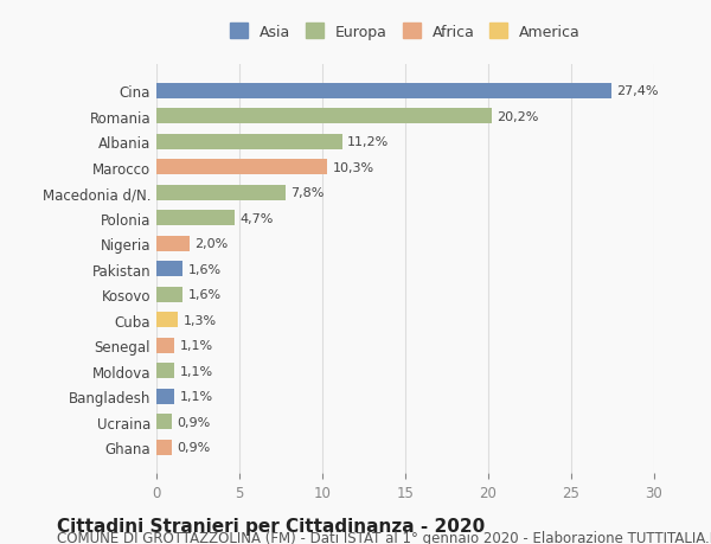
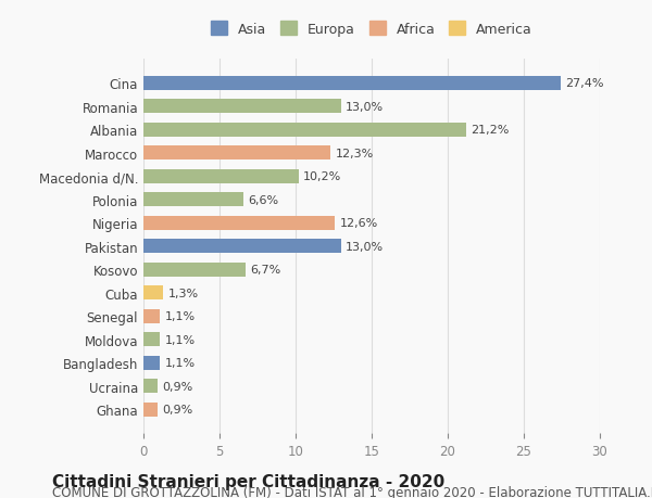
Romania: 20,2% -> 13,0%
Albania: 11,2% -> 21,2%
Marocco: 10,3% -> 12,3%
Macedonia d/N.: 7,8% -> 10,2%
Polonia: 4,7% -> 6,6%
Nigeria: 2,0% -> 12,6%
Pakistan: 1,6% -> 13,0%
Kosovo: 1,6% -> 6,7%
